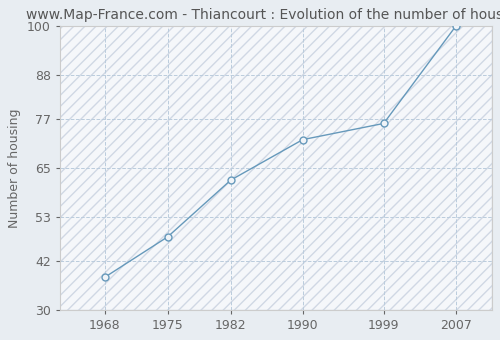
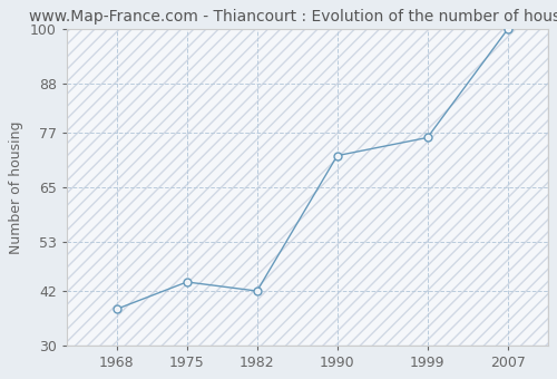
1975: 48 -> 44
1982: 62 -> 42
